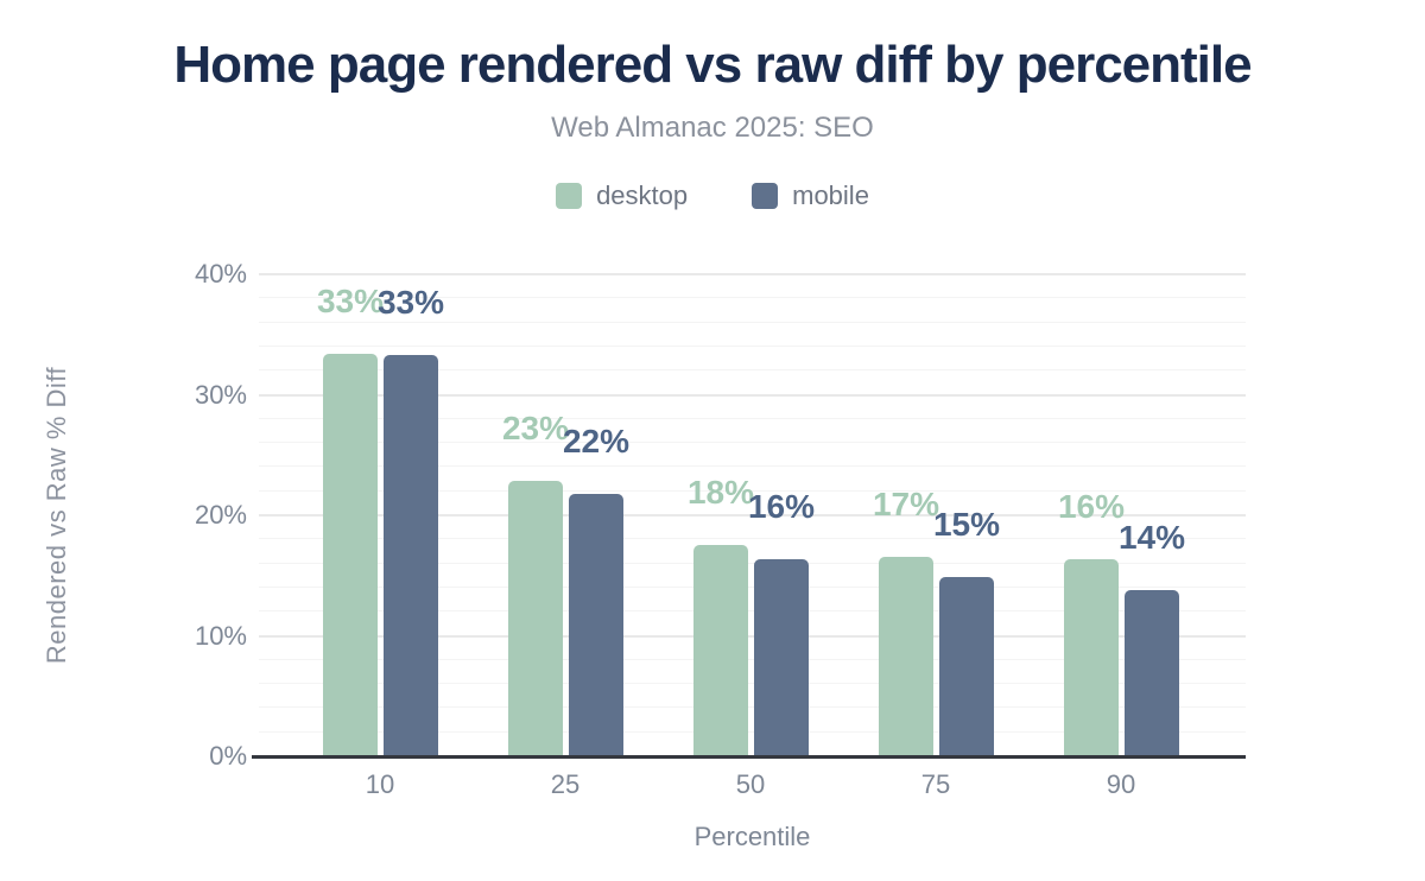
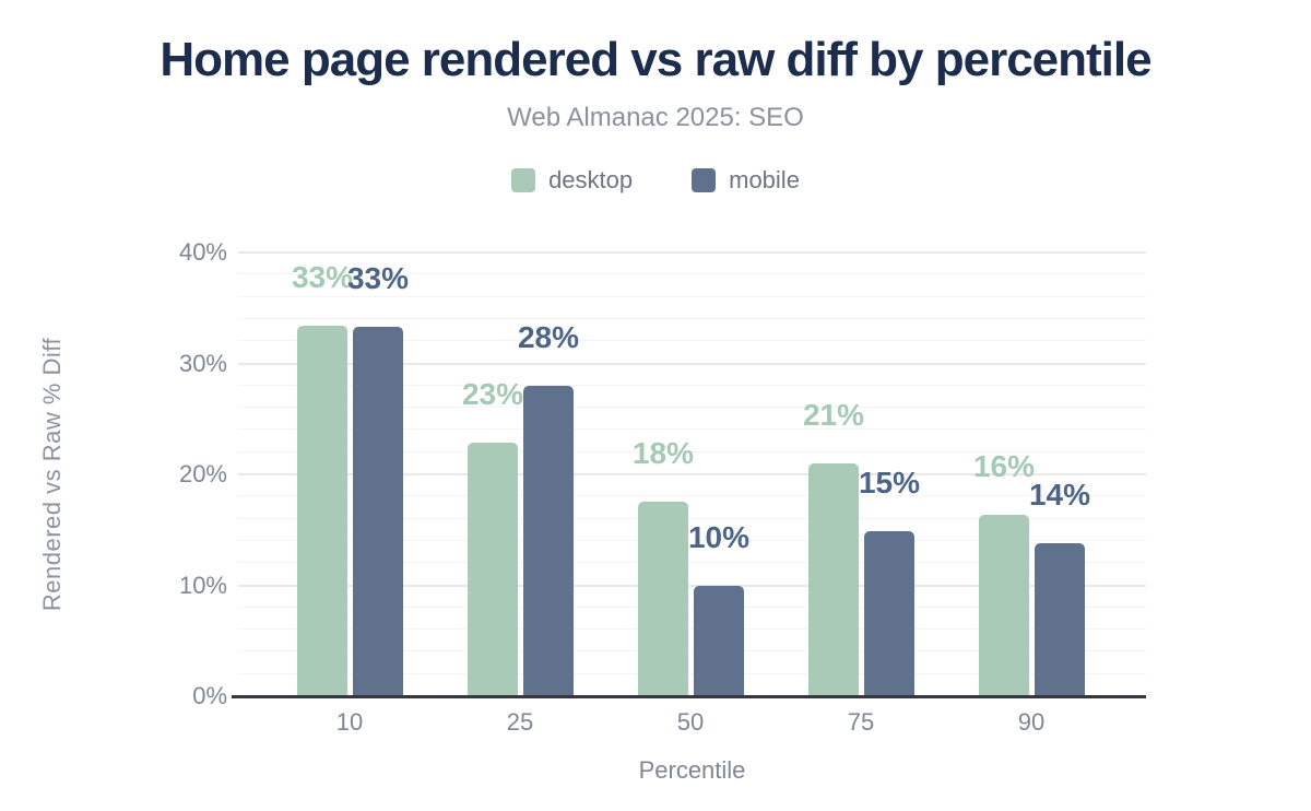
mobile/25: 22% -> 28%
mobile/50: 16% -> 10%
desktop/75: 17% -> 21%
